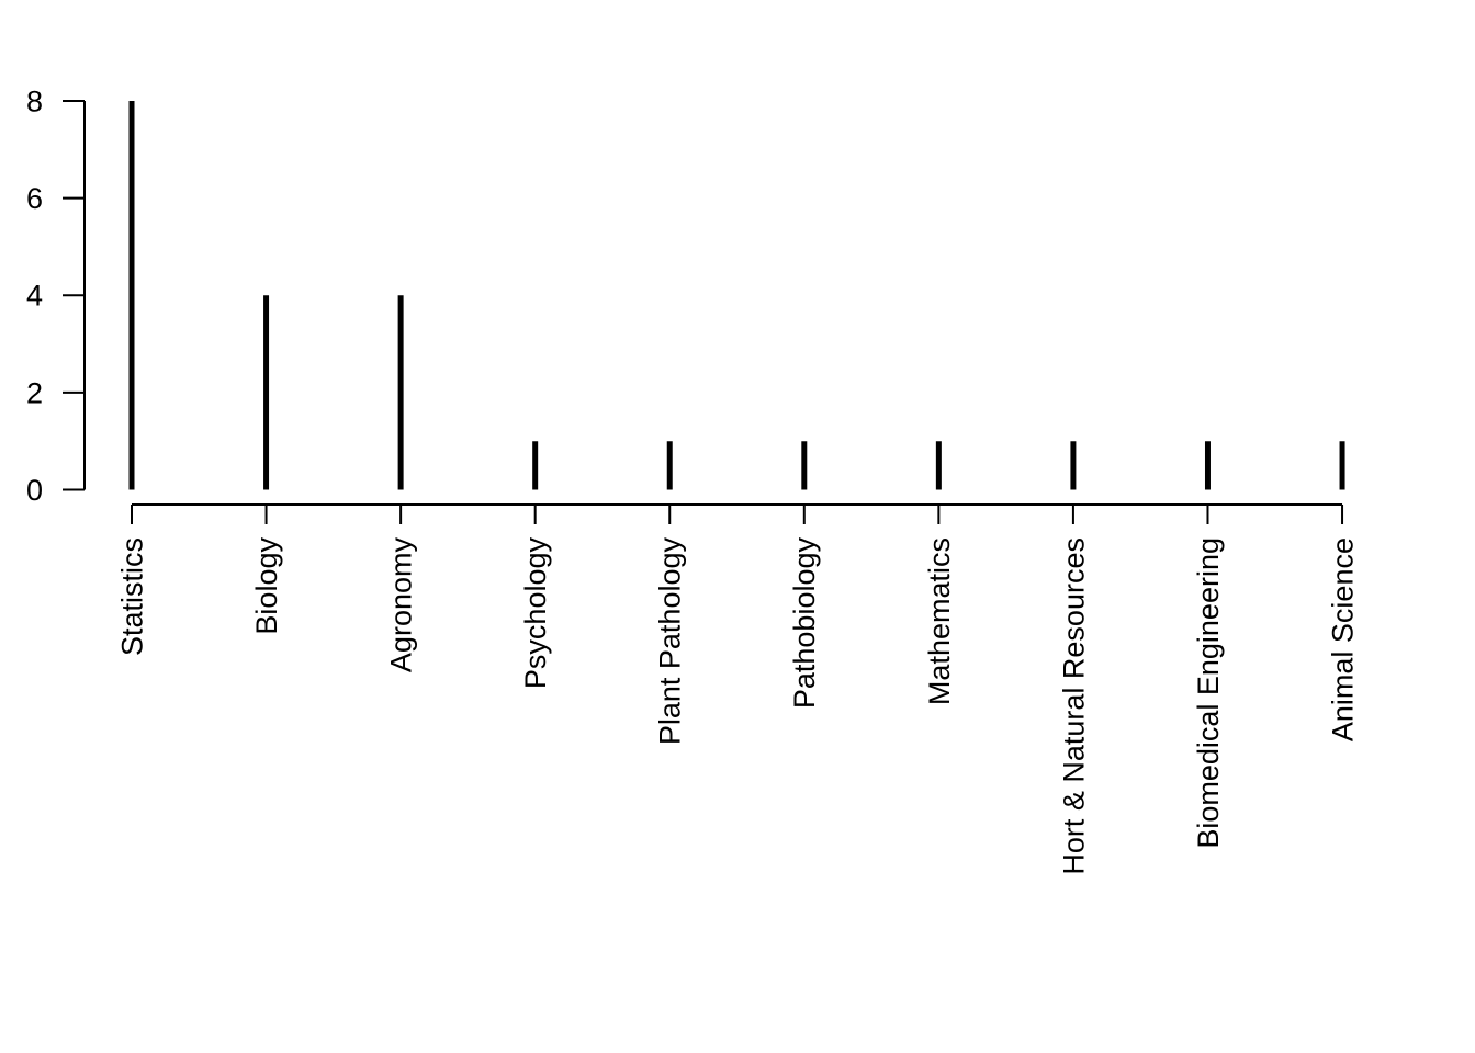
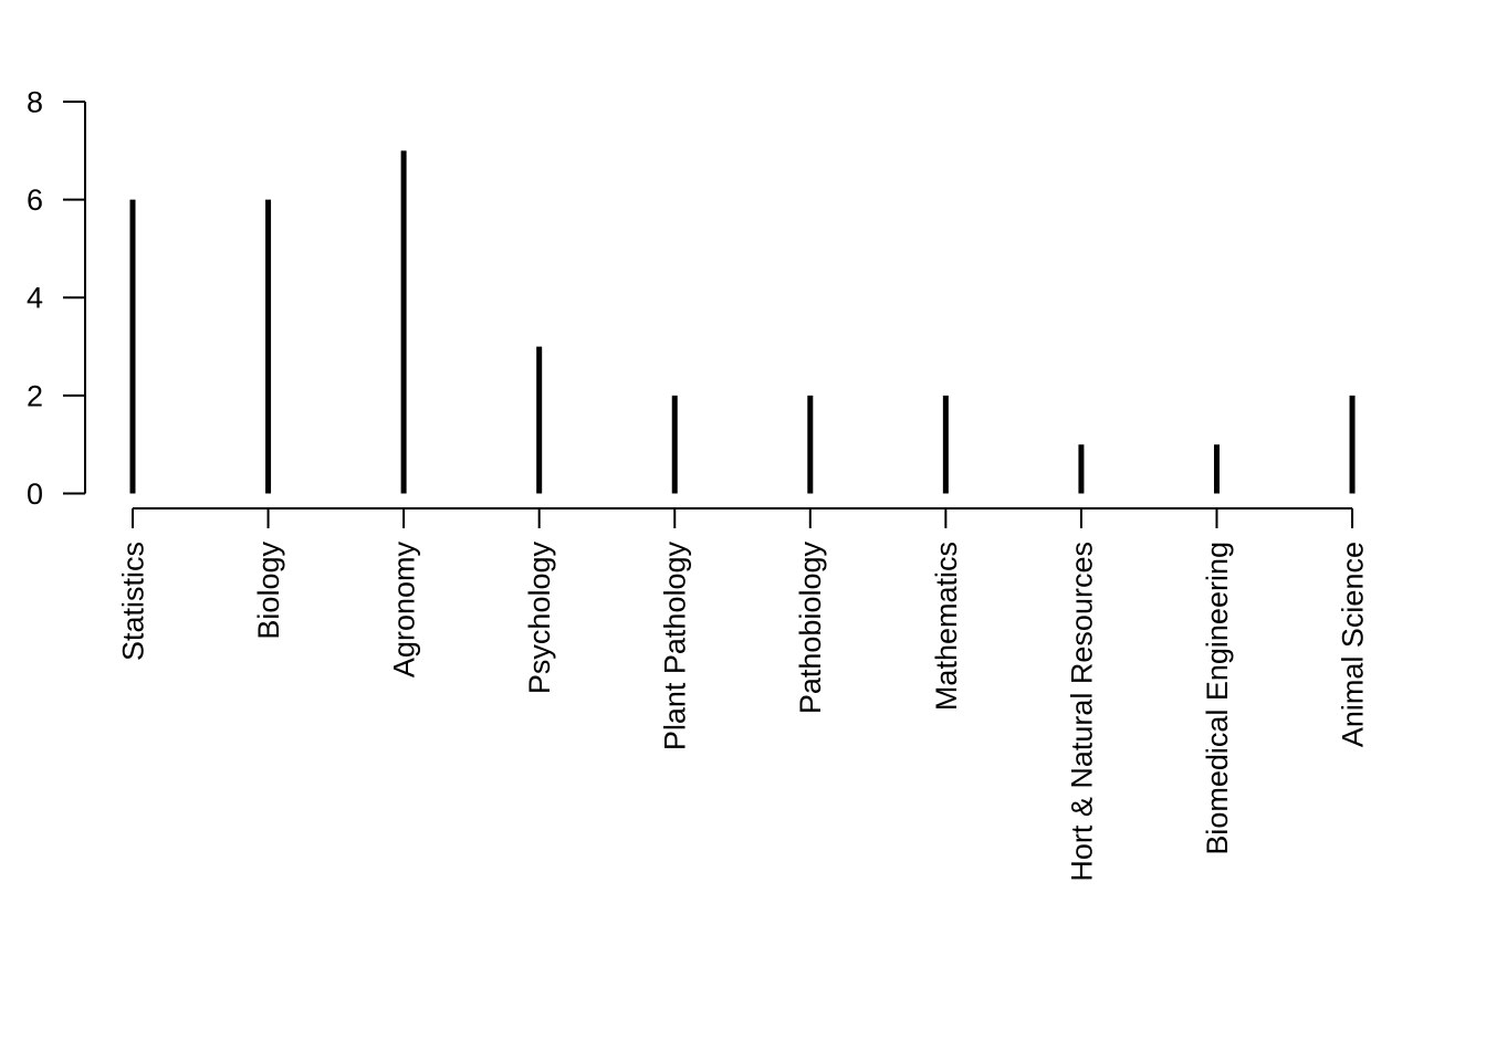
Statistics: 8 -> 6
Biology: 4 -> 6
Agronomy: 4 -> 7
Psychology: 1 -> 3
Plant Pathology: 1 -> 2
Pathobiology: 1 -> 2
Mathematics: 1 -> 2
Animal Science: 1 -> 2
